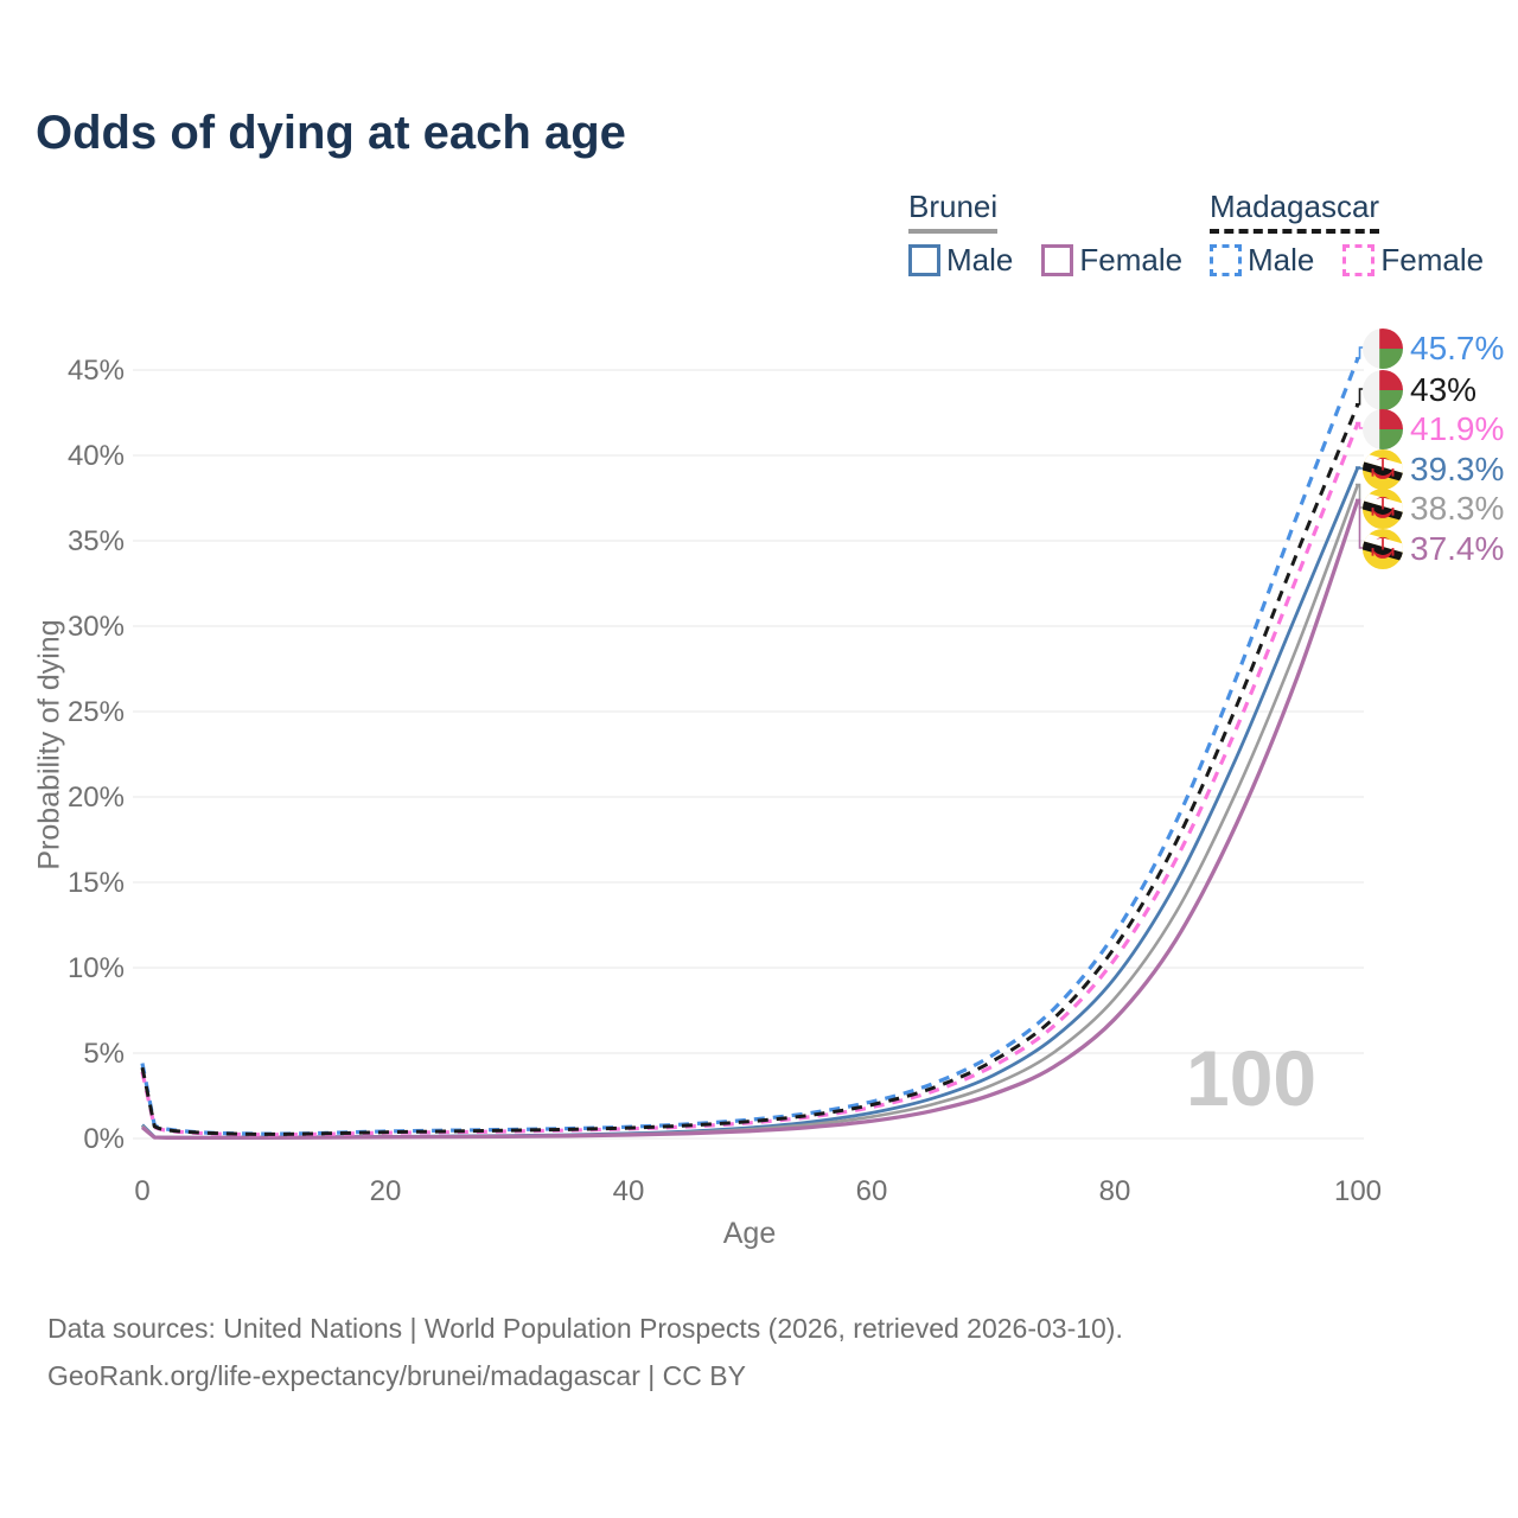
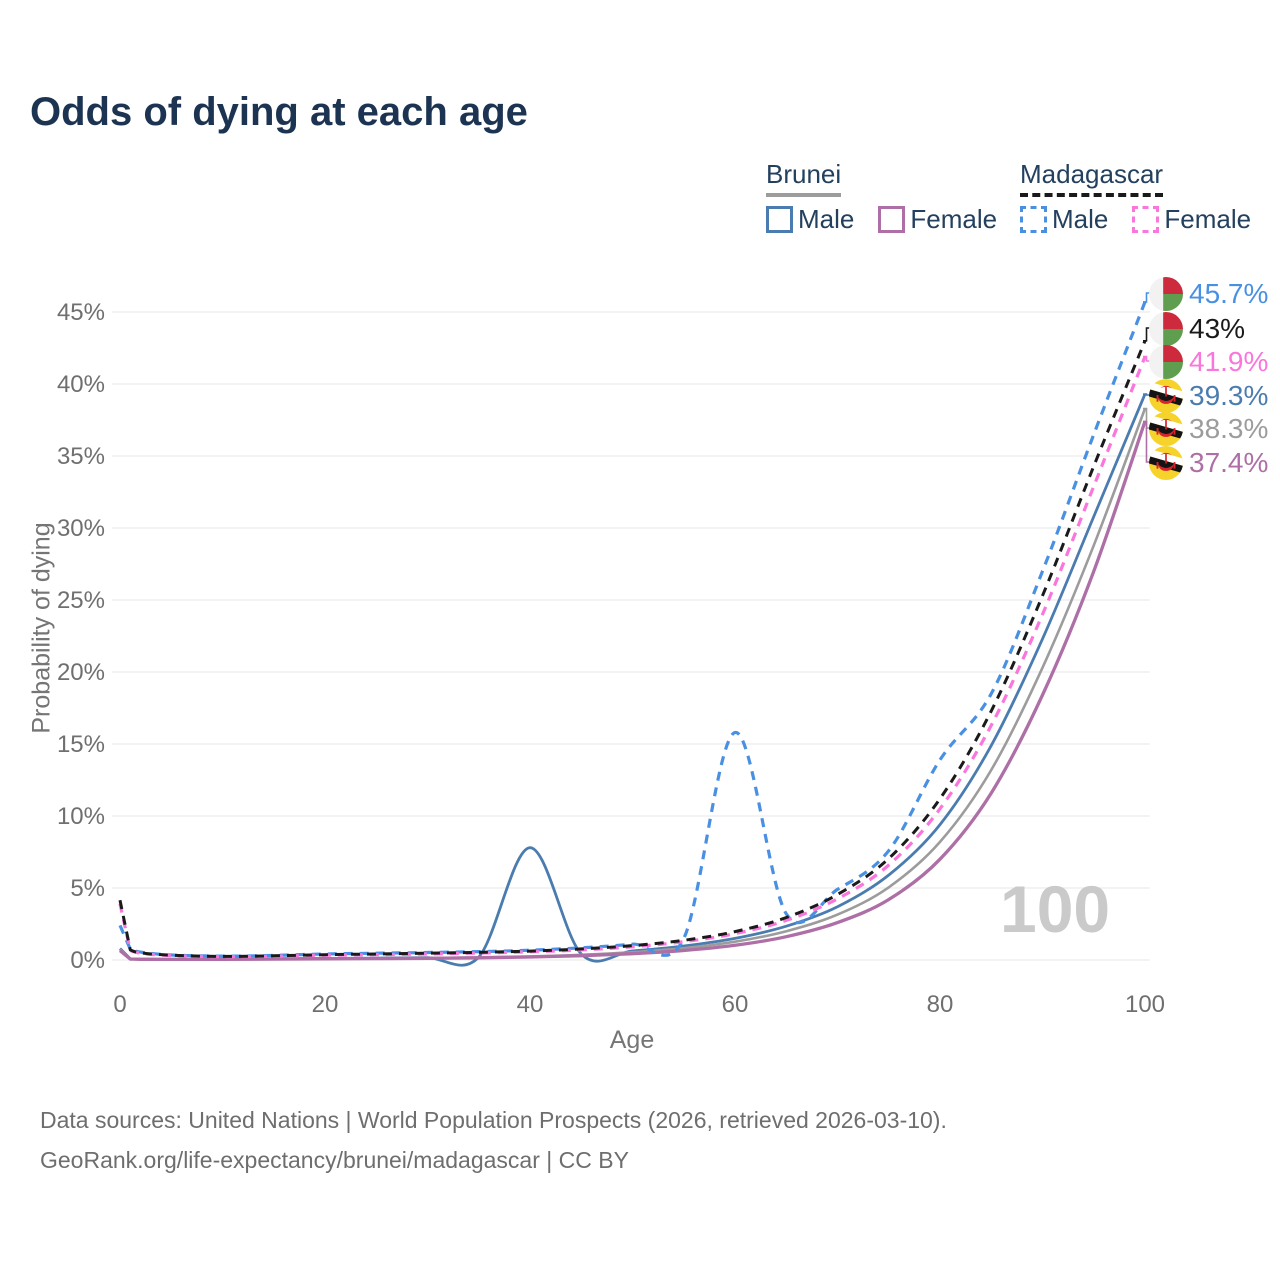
Madagascar Male/0: 4.4% -> 2.4%
Brunei Male/40: 0.3% -> 7.8%
Madagascar Male/60: 2.1% -> 15.8%
Madagascar Male/80: 12.0% -> 13.9%
